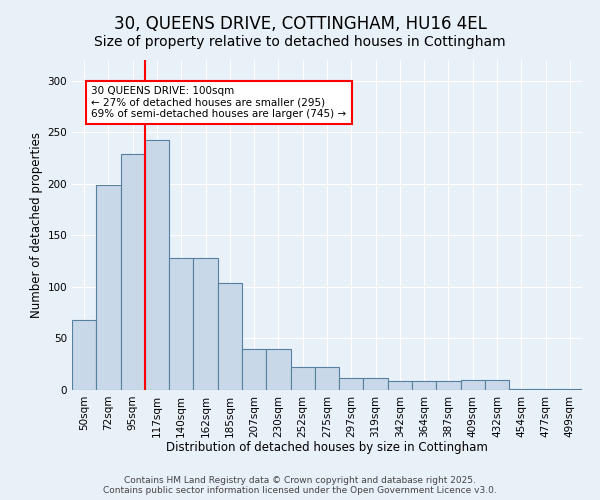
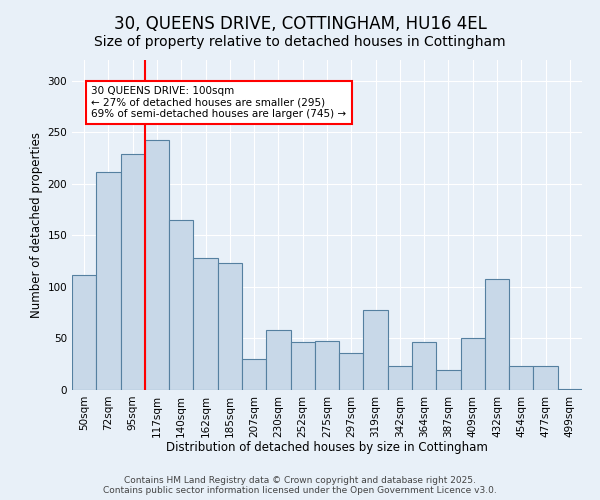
50sqm: 68 -> 112
72sqm: 199 -> 211
140sqm: 128 -> 165
185sqm: 104 -> 123
207sqm: 40 -> 30
230sqm: 40 -> 58
252sqm: 22 -> 47
275sqm: 22 -> 48
297sqm: 12 -> 36
319sqm: 12 -> 78
342sqm: 9 -> 23
364sqm: 9 -> 47
387sqm: 9 -> 19
409sqm: 10 -> 50
432sqm: 10 -> 108
454sqm: 1 -> 23
477sqm: 1 -> 23
